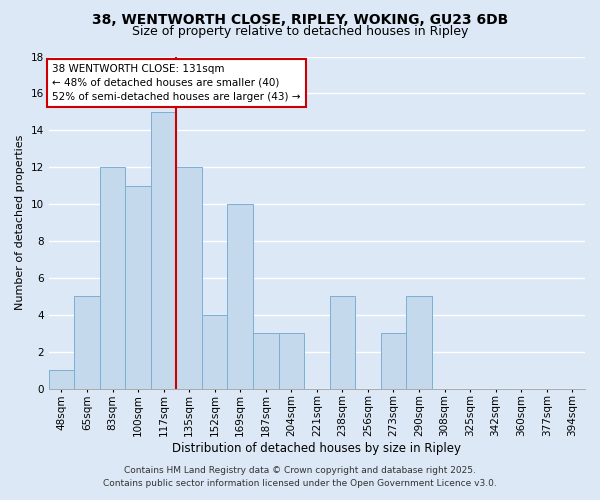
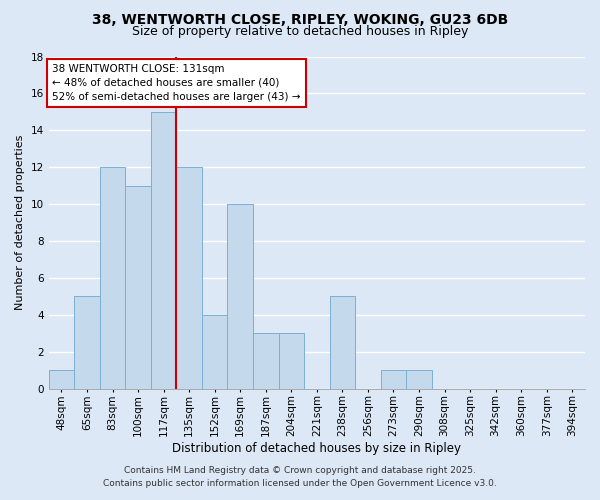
273sqm: 3 -> 1
290sqm: 5 -> 1
